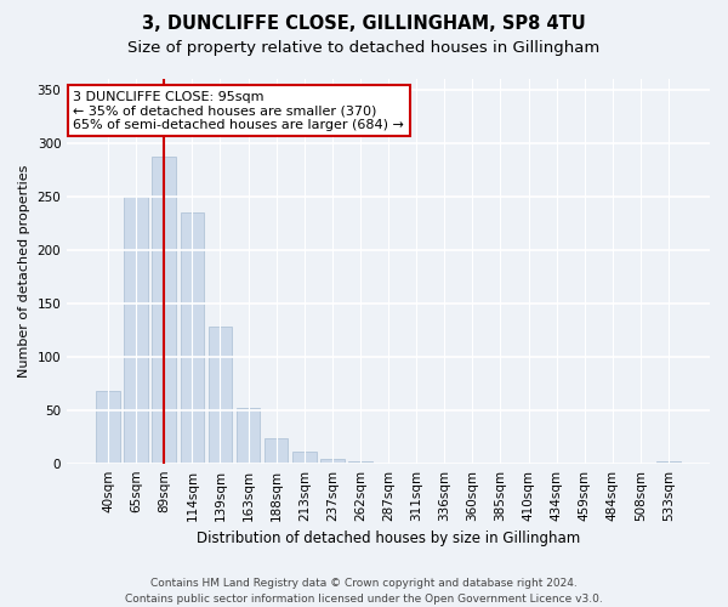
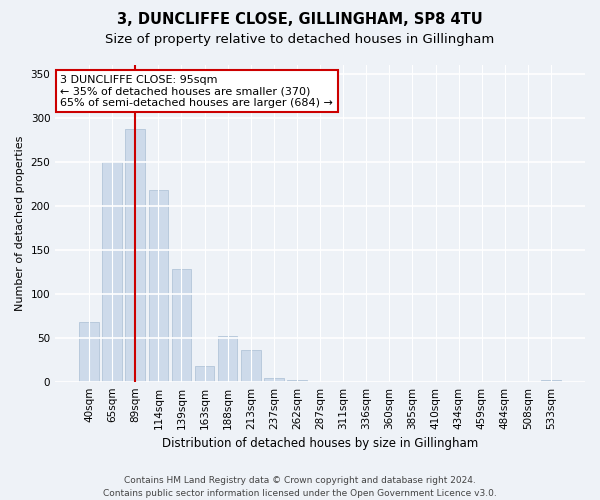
114sqm: 235 -> 218
163sqm: 52 -> 18
188sqm: 23 -> 52
213sqm: 11 -> 36
